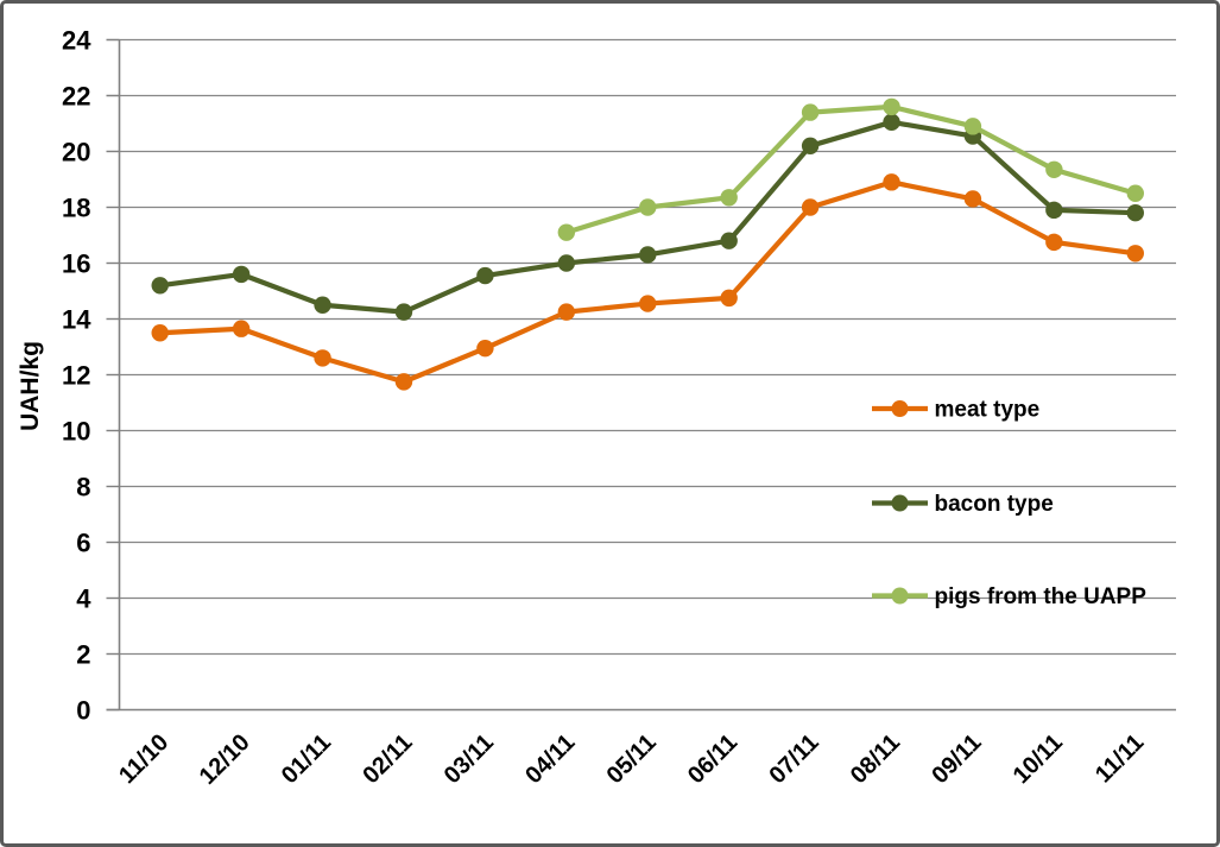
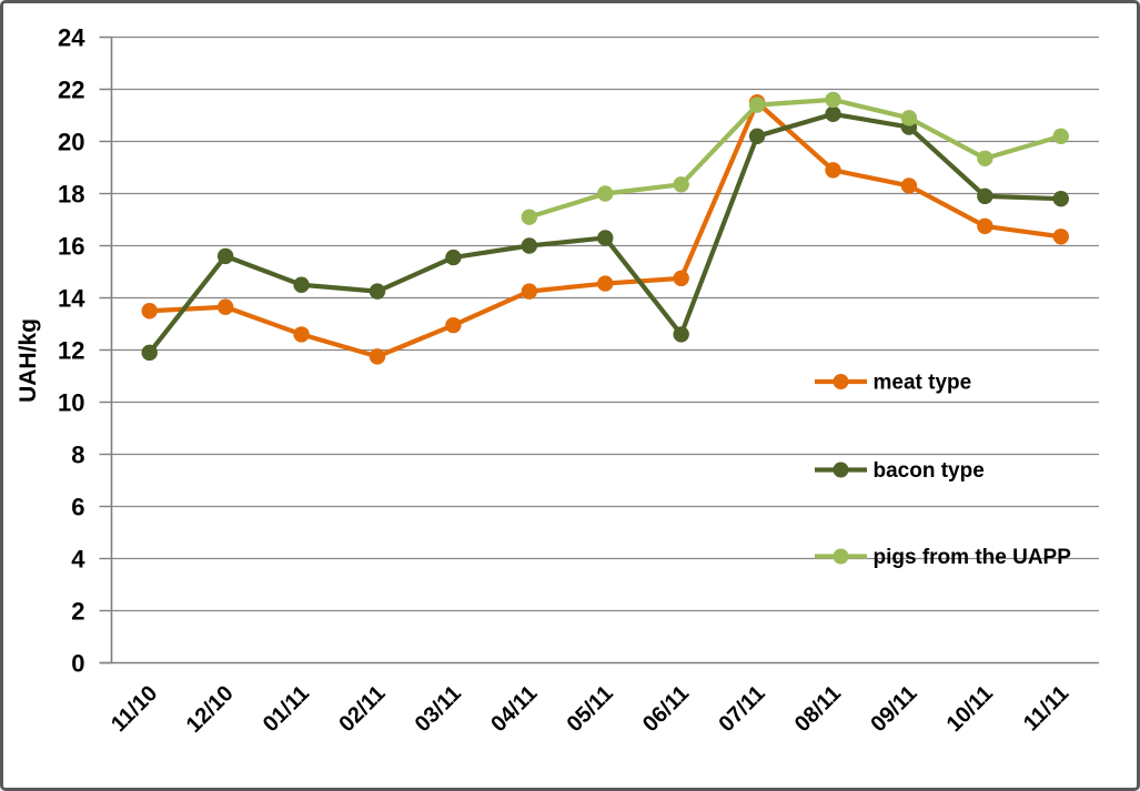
bacon type/11/10: 15.2 -> 11.9
bacon type/06/11: 16.8 -> 12.6
meat type/07/11: 18.0 -> 21.5
pigs from the UAPP/11/11: 18.5 -> 20.2
